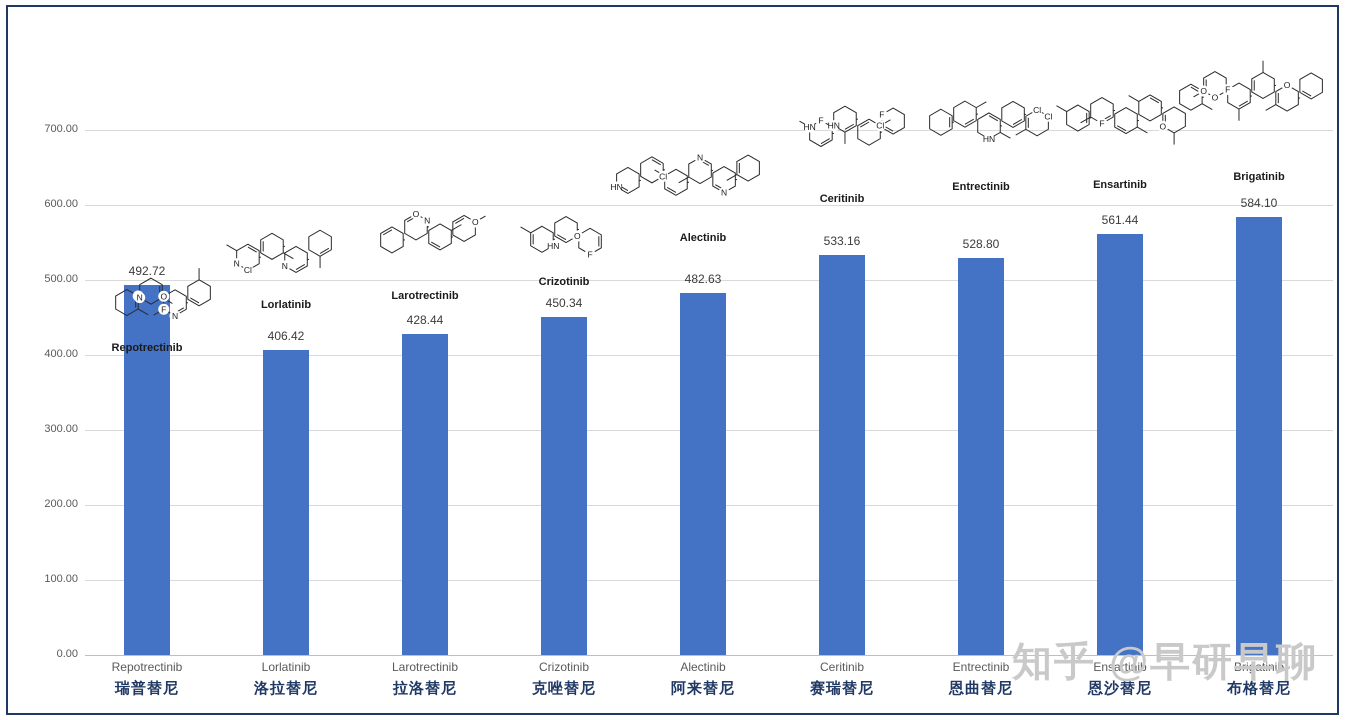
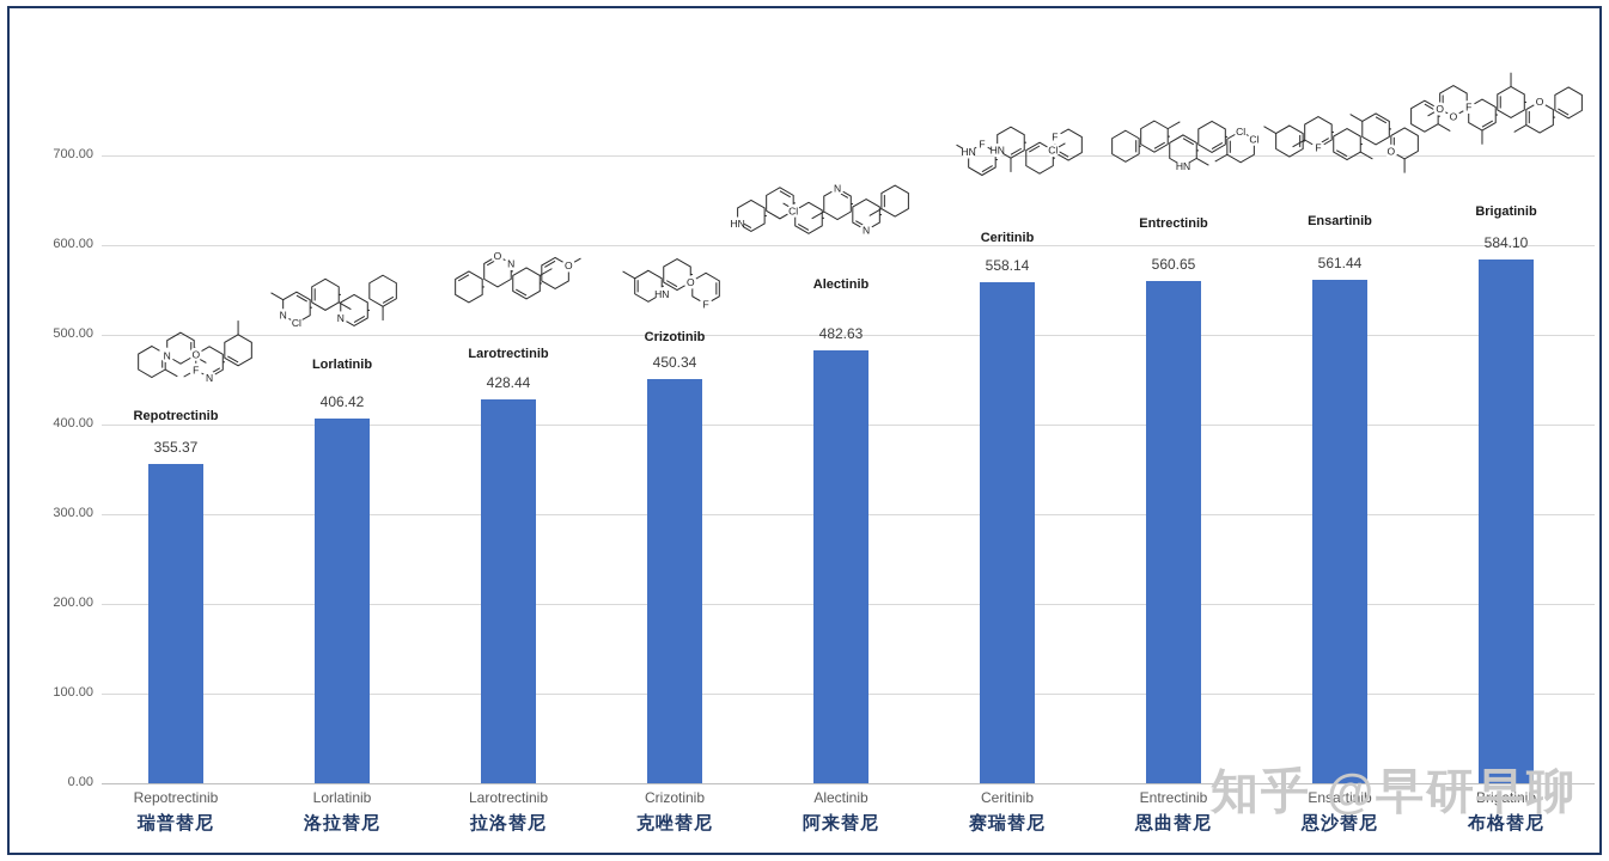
Repotrectinib: 492.72 -> 355.37
Ceritinib: 533.16 -> 558.14
Entrectinib: 528.80 -> 560.65
